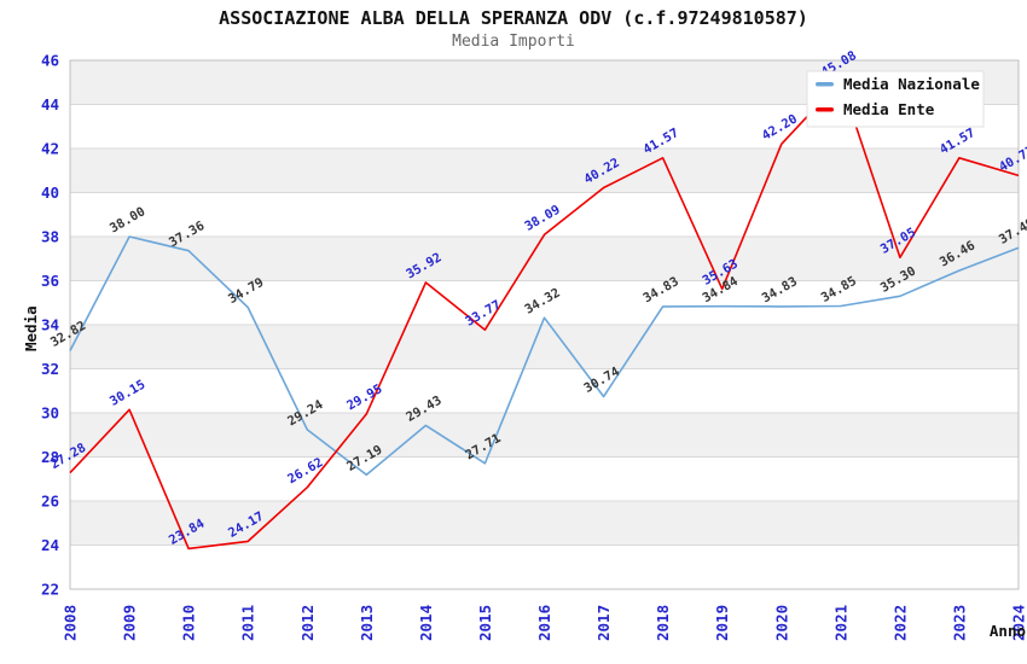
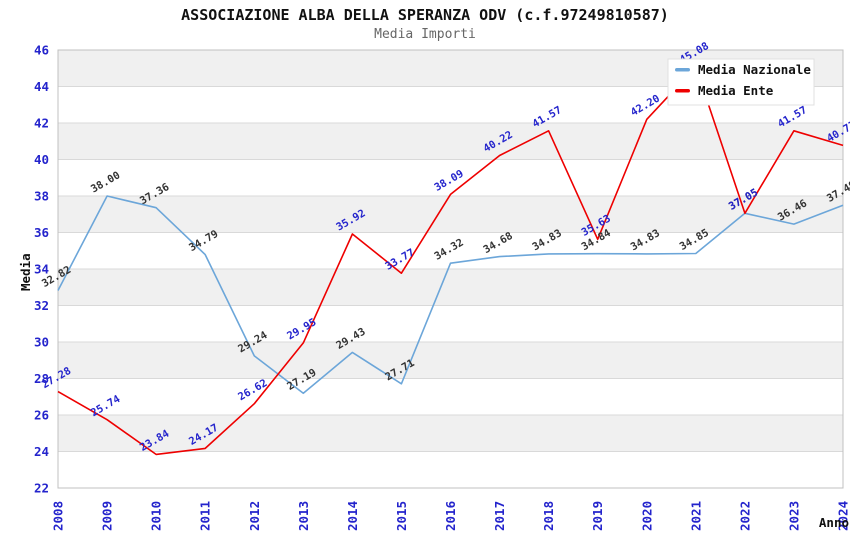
Media Ente/2009: 30.15 -> 25.74
Media Nazionale/2017: 30.74 -> 34.68
Media Nazionale/2022: 35.30 -> 37.05
